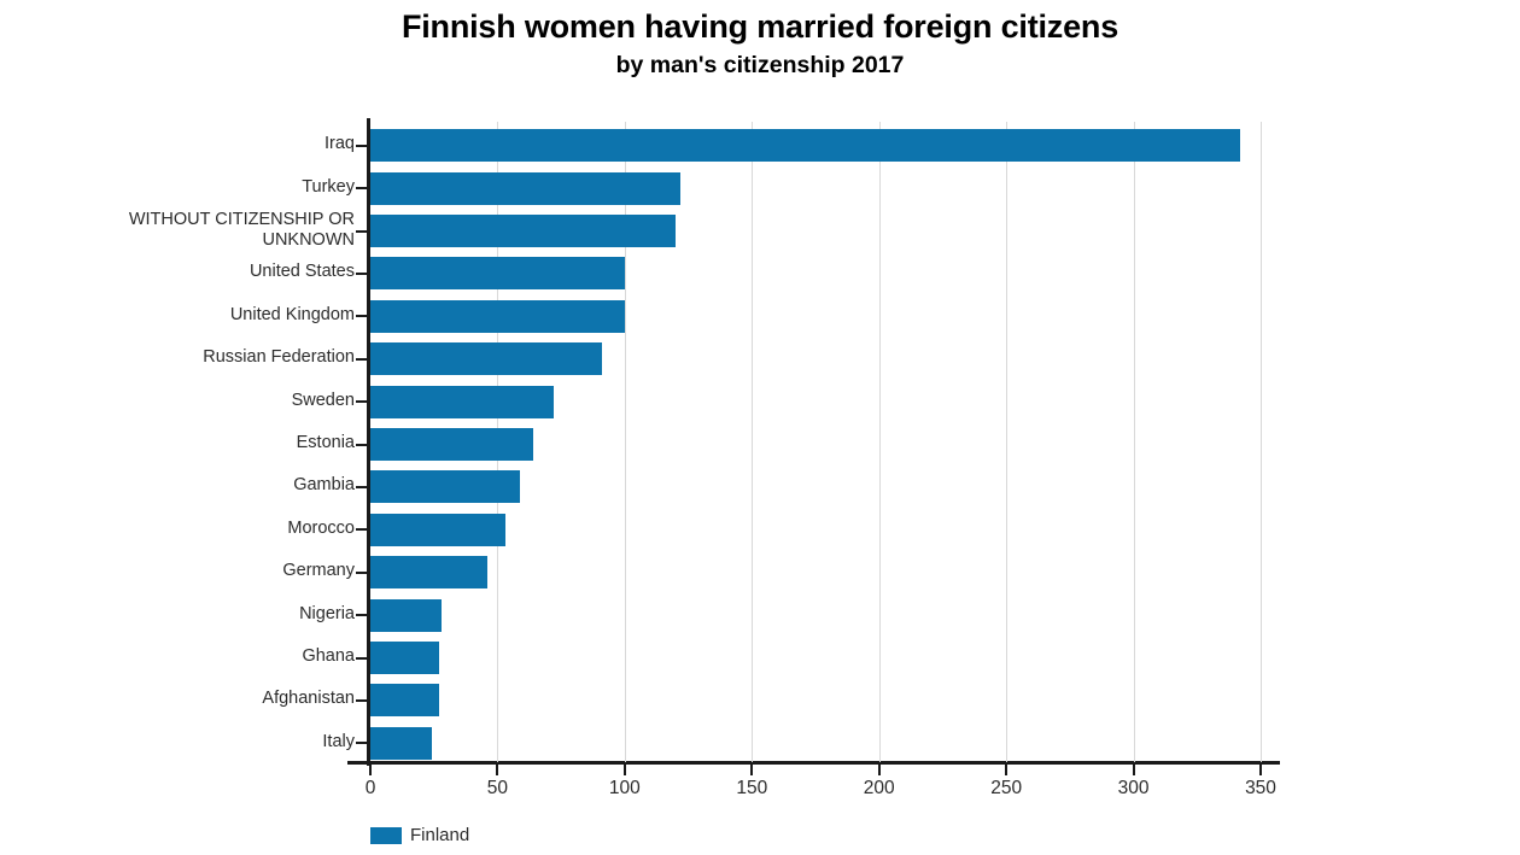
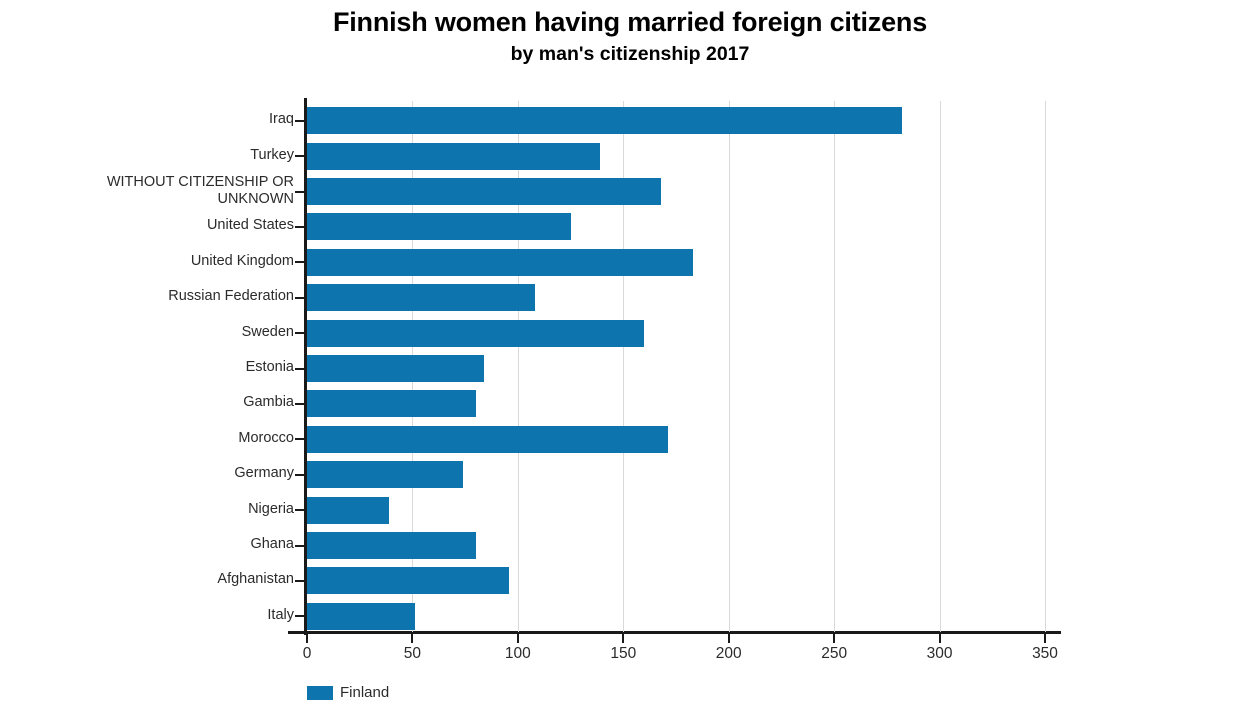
Iraq: 342 -> 282
Turkey: 122 -> 139
WITHOUT CITIZENSHIP OR UNKNOWN: 120 -> 168
United States: 100 -> 125
United Kingdom: 100 -> 183
Russian Federation: 91 -> 108
Sweden: 72 -> 160
Estonia: 64 -> 84
Gambia: 59 -> 80
Morocco: 53 -> 171
Germany: 46 -> 74
Nigeria: 28 -> 39
Ghana: 27 -> 80
Afghanistan: 27 -> 96
Italy: 24 -> 51
